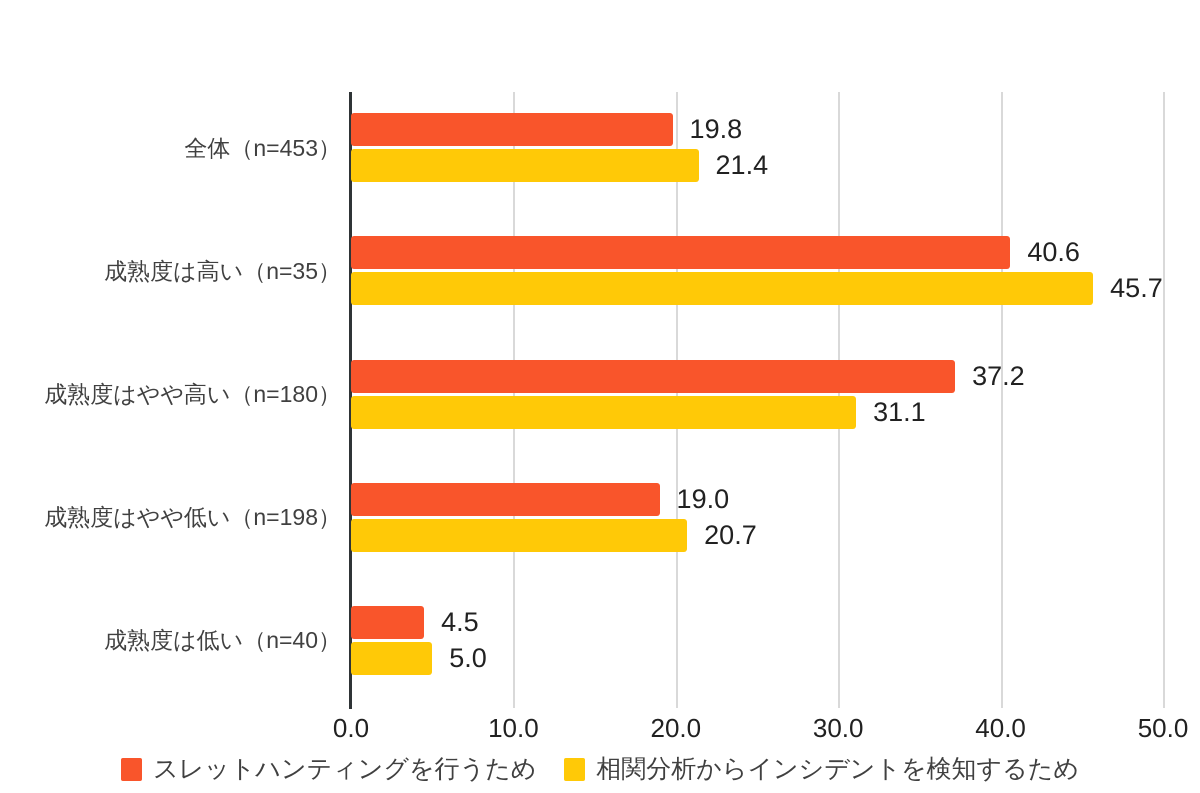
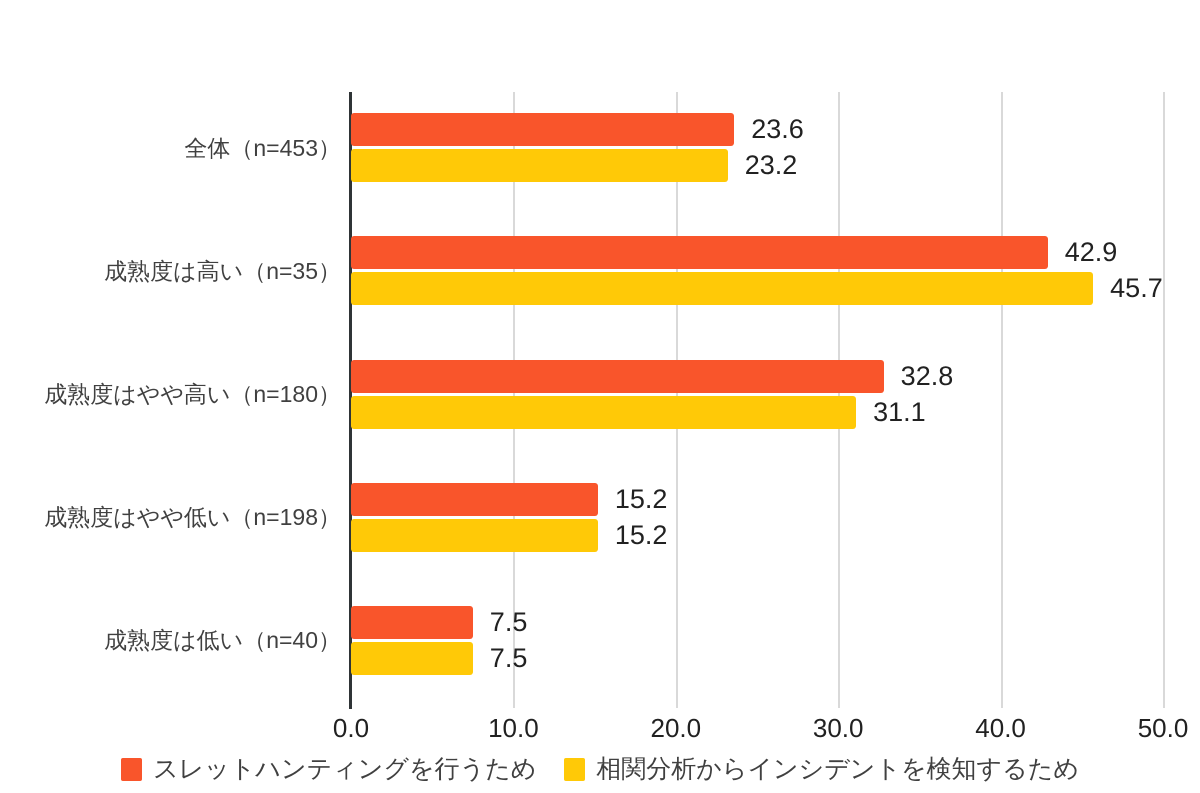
スレットハンティングを行うため/全体（n=453）: 19.8 -> 23.6
相関分析からインシデントを検知するため/全体（n=453）: 21.4 -> 23.2
スレットハンティングを行うため/成熟度は高い（n=35）: 40.6 -> 42.9
スレットハンティングを行うため/成熟度はやや高い（n=180）: 37.2 -> 32.8
スレットハンティングを行うため/成熟度はやや低い（n=198）: 19.0 -> 15.2
相関分析からインシデントを検知するため/成熟度はやや低い（n=198）: 20.7 -> 15.2
スレットハンティングを行うため/成熟度は低い（n=40）: 4.5 -> 7.5
相関分析からインシデントを検知するため/成熟度は低い（n=40）: 5.0 -> 7.5
